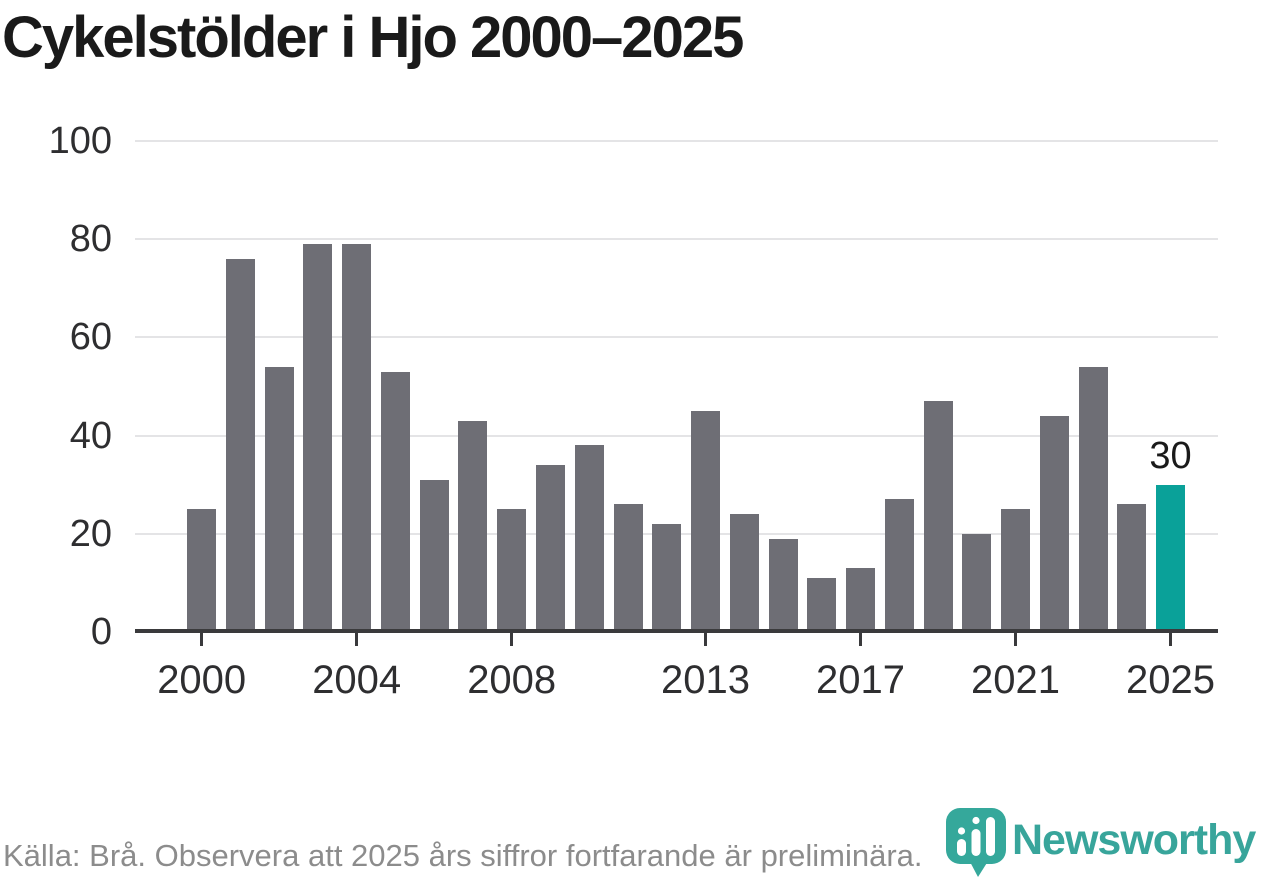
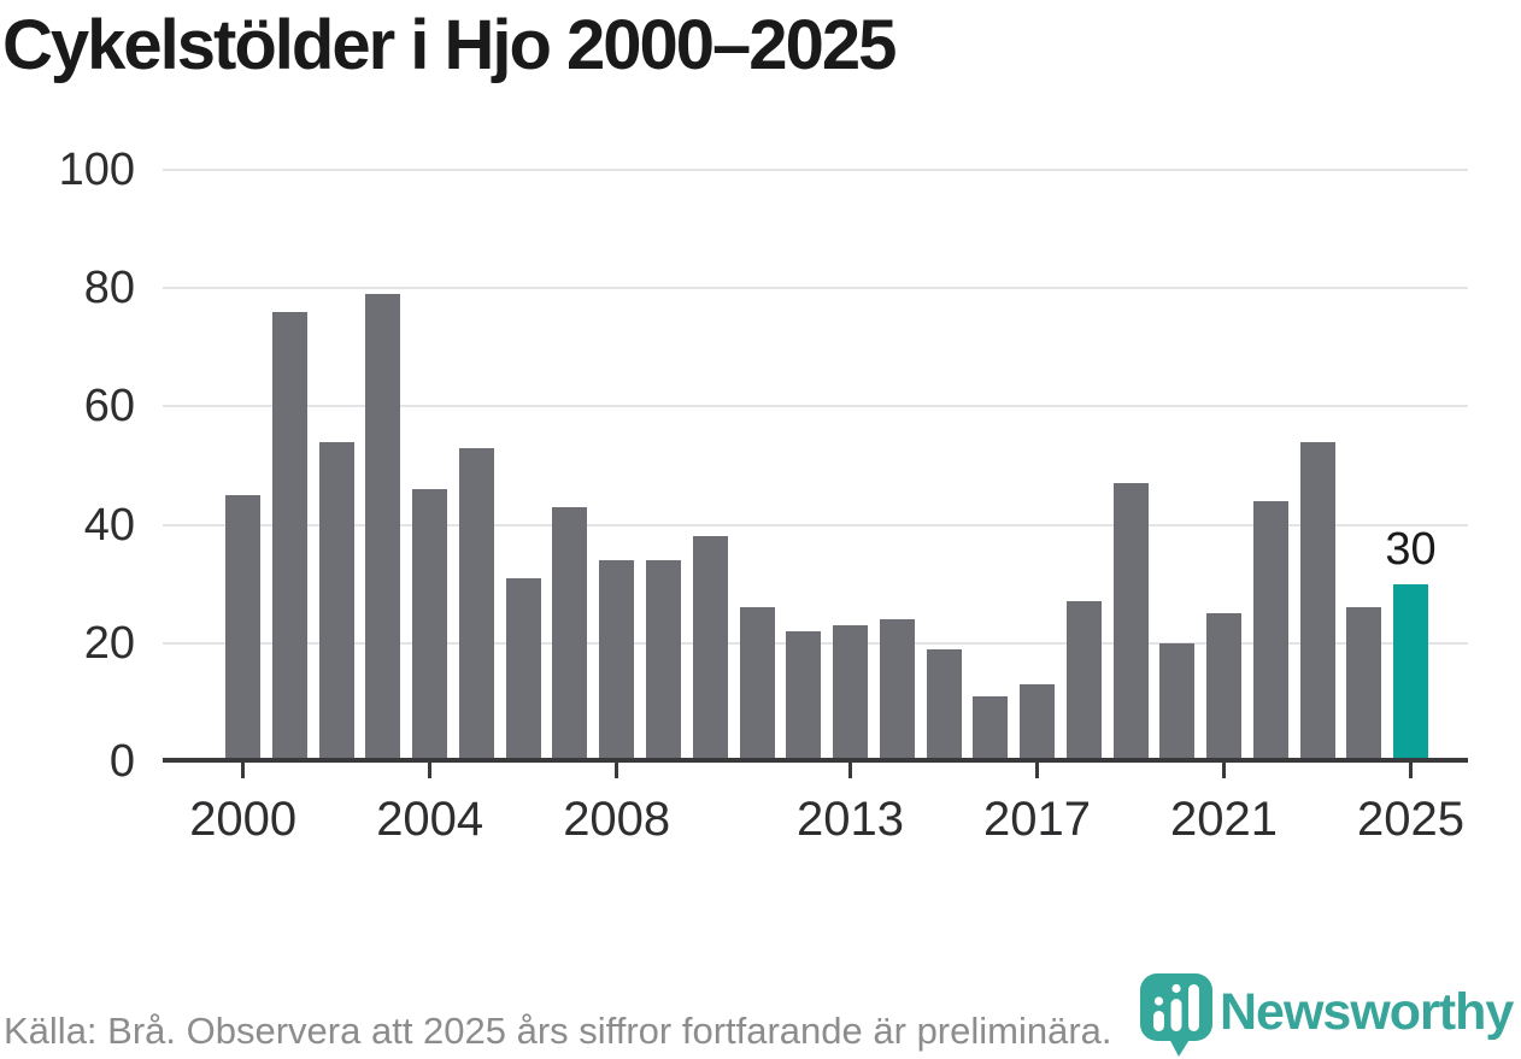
2000: 25 -> 45
2004: 79 -> 46
2008: 25 -> 34
2013: 45 -> 23
